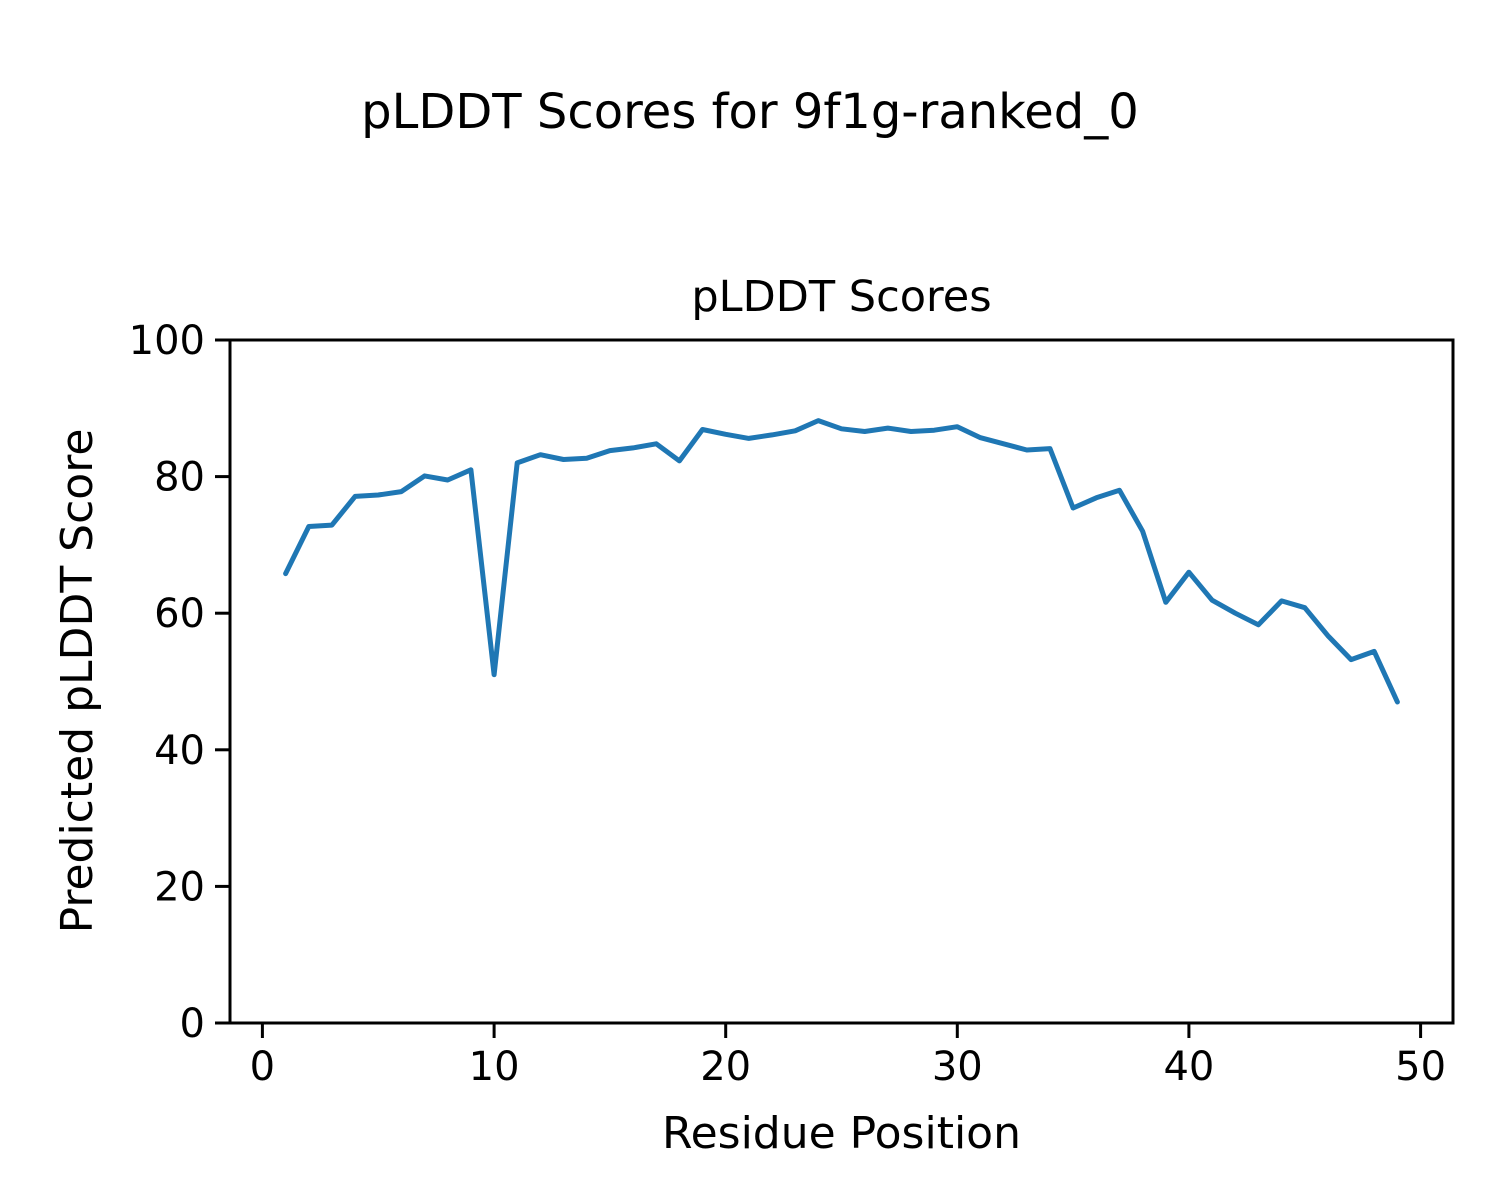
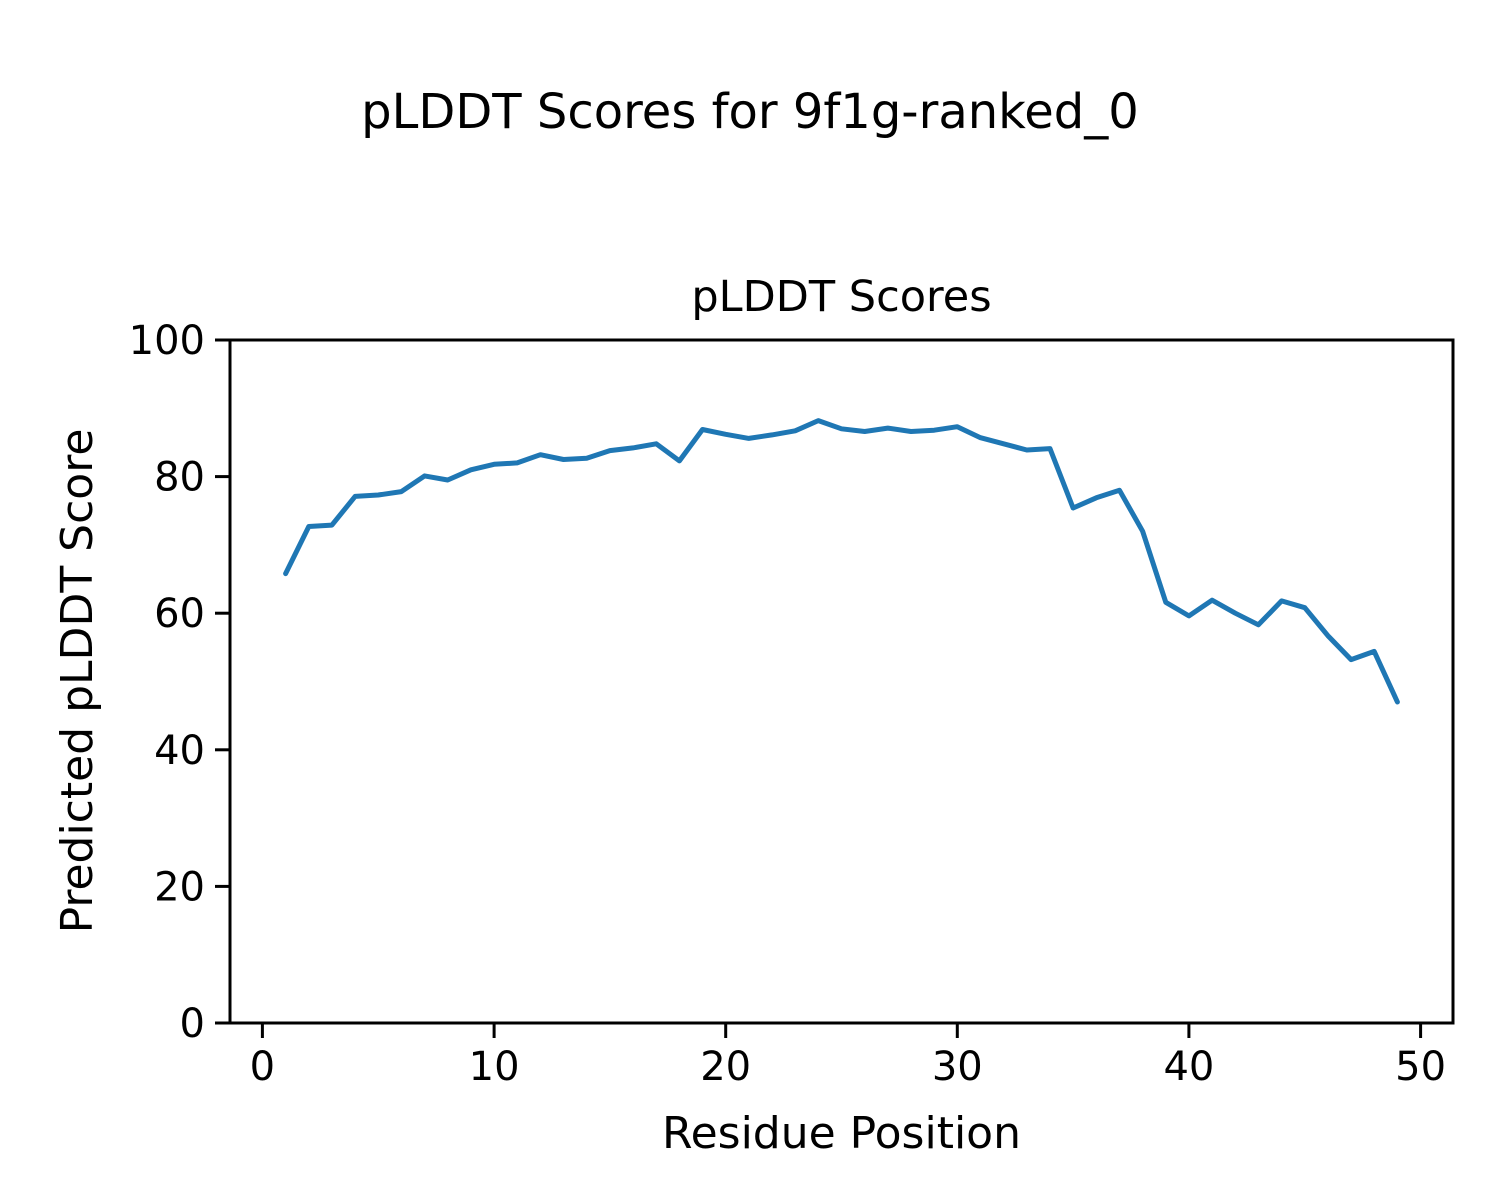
10: 51 -> 82
40: 66 -> 60
